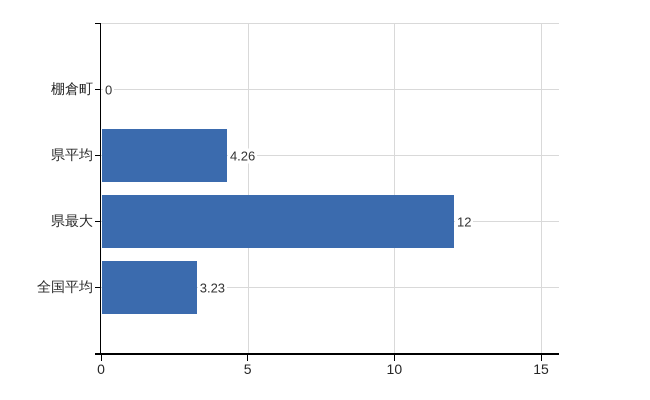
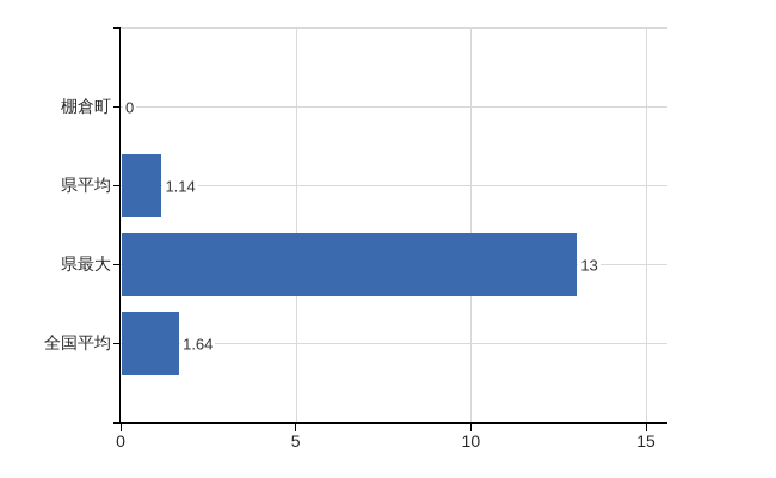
県平均: 4.26 -> 1.14
県最大: 12 -> 13
全国平均: 3.23 -> 1.64
